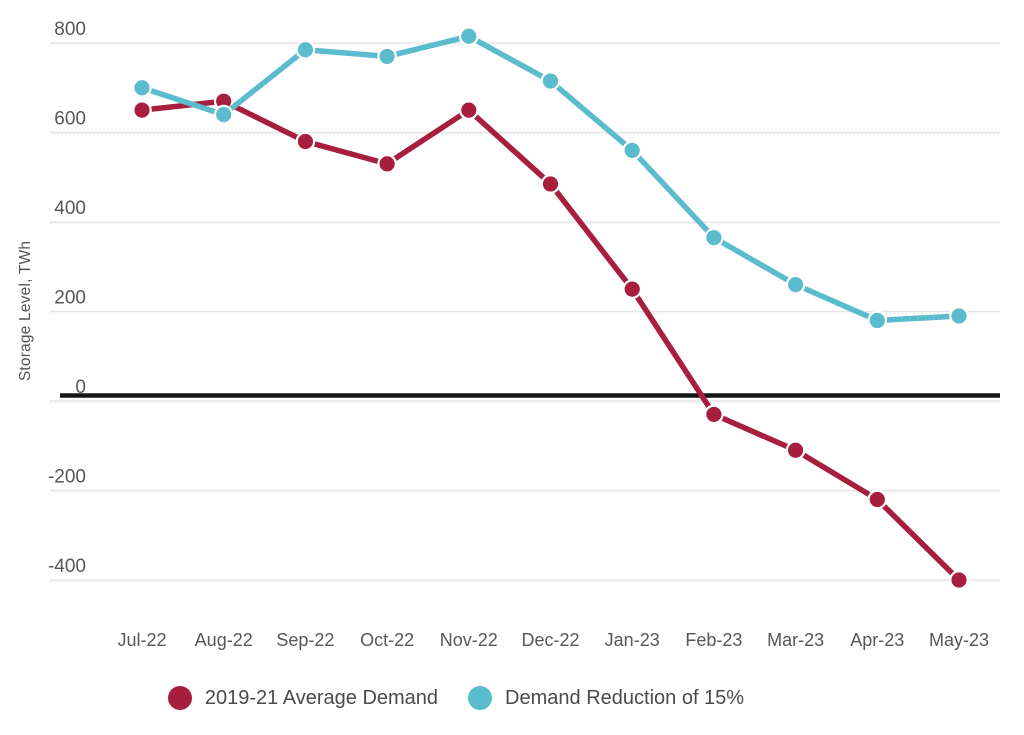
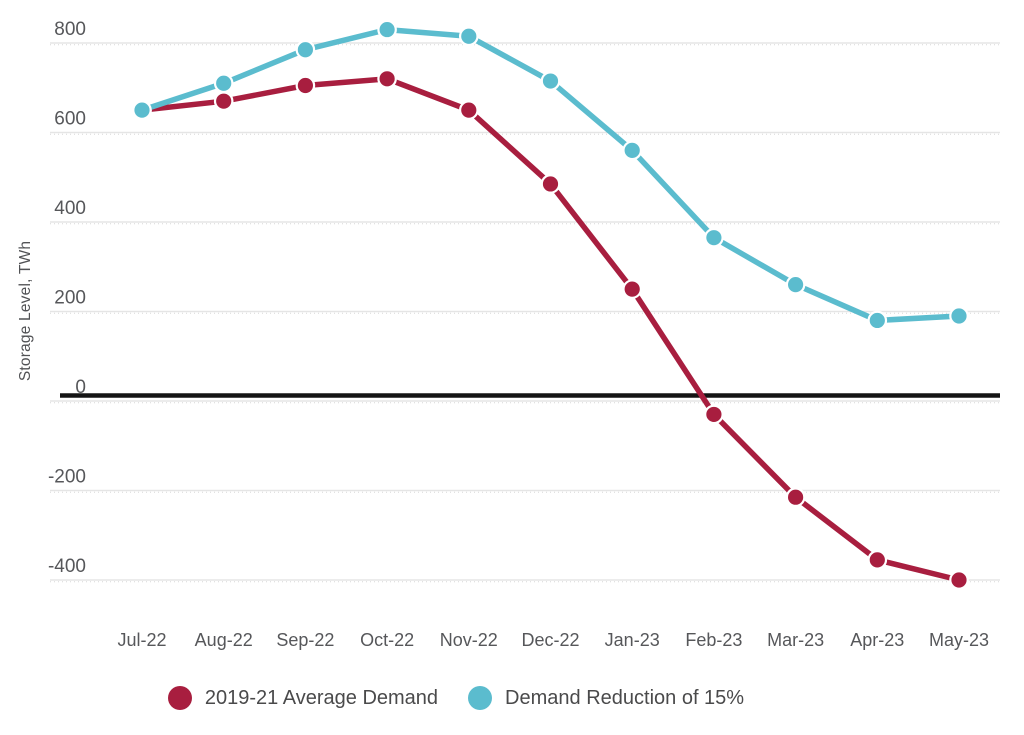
Demand Reduction of 15%/Jul-22: 700 -> 650
Demand Reduction of 15%/Aug-22: 640 -> 710
2019-21 Average Demand/Sep-22: 580 -> 700
2019-21 Average Demand/Oct-22: 530 -> 720
Demand Reduction of 15%/Oct-22: 770 -> 830
2019-21 Average Demand/Mar-23: -110 -> -220
2019-21 Average Demand/Apr-23: -220 -> -360
